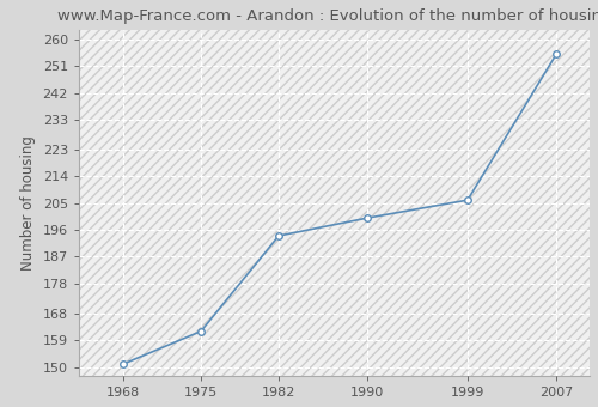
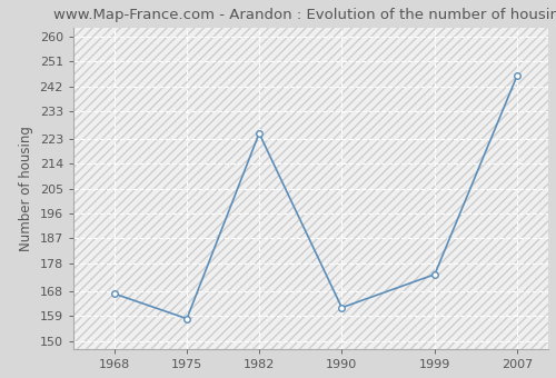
1968: 151 -> 167
1975: 162 -> 158
1982: 194 -> 225
1990: 200 -> 162
1999: 206 -> 174
2007: 255 -> 246
